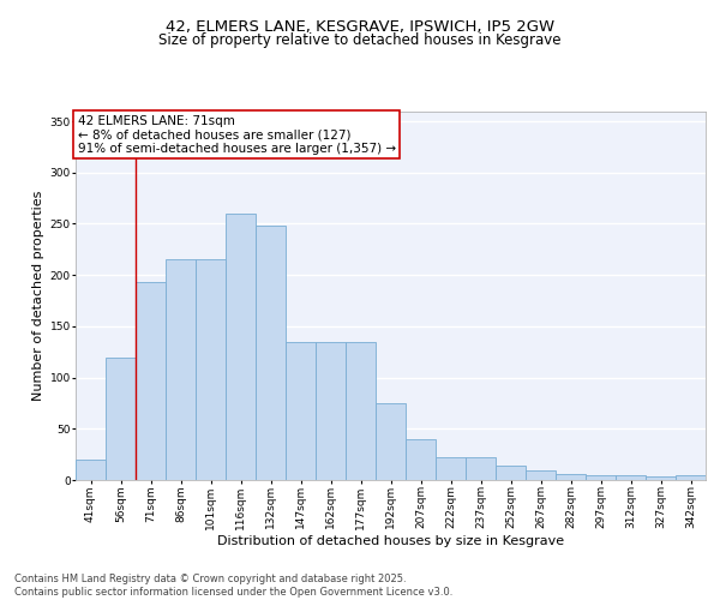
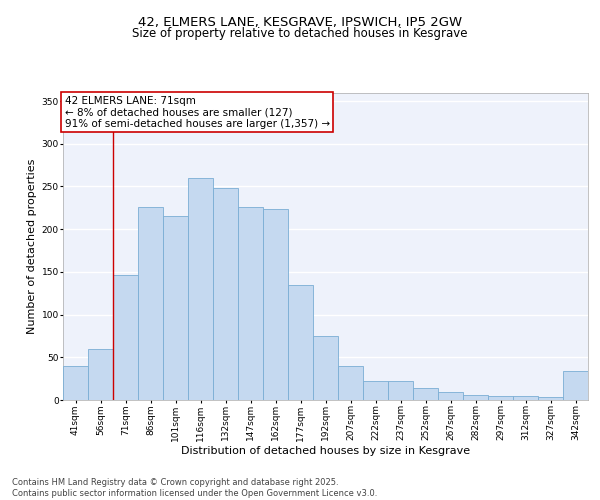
41sqm: 20 -> 40
56sqm: 120 -> 60
71sqm: 193 -> 146
86sqm: 215 -> 226
147sqm: 135 -> 226
162sqm: 135 -> 224
342sqm: 5 -> 34
